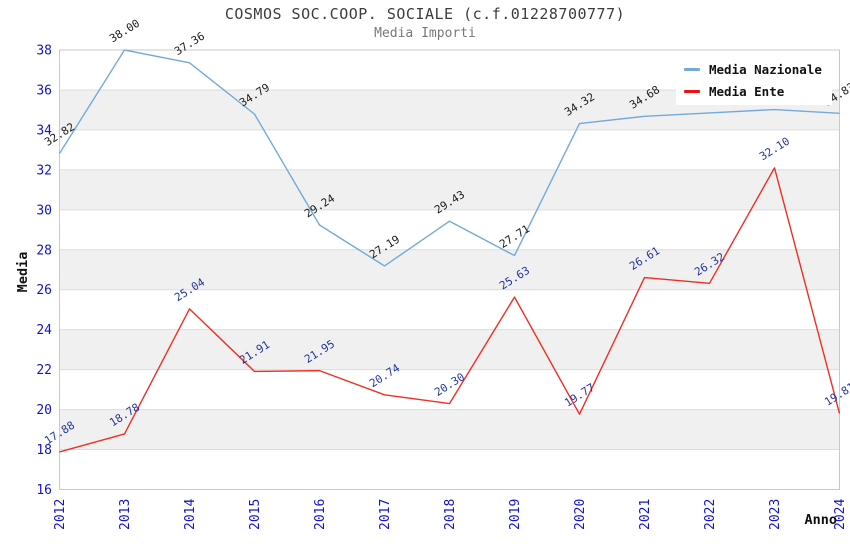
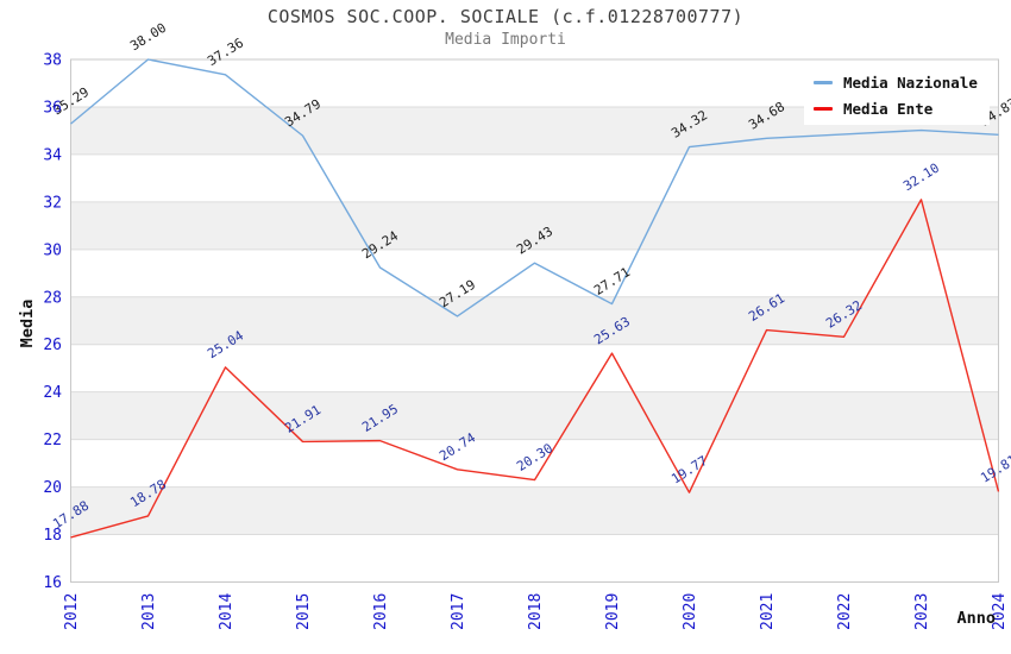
Media Nazionale/2012: 32.82 -> 35.29
